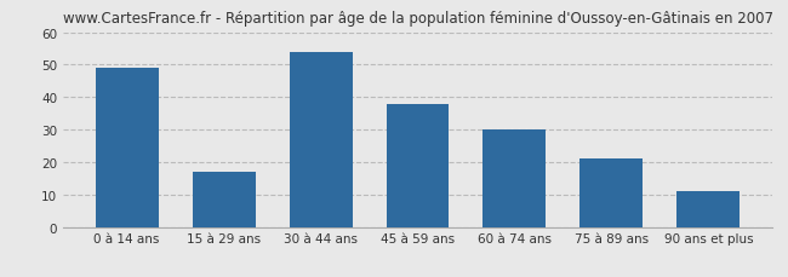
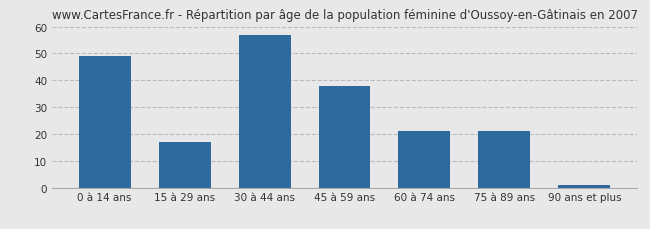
30 à 44 ans: 54 -> 57
60 à 74 ans: 30 -> 21
90 ans et plus: 11 -> 1
